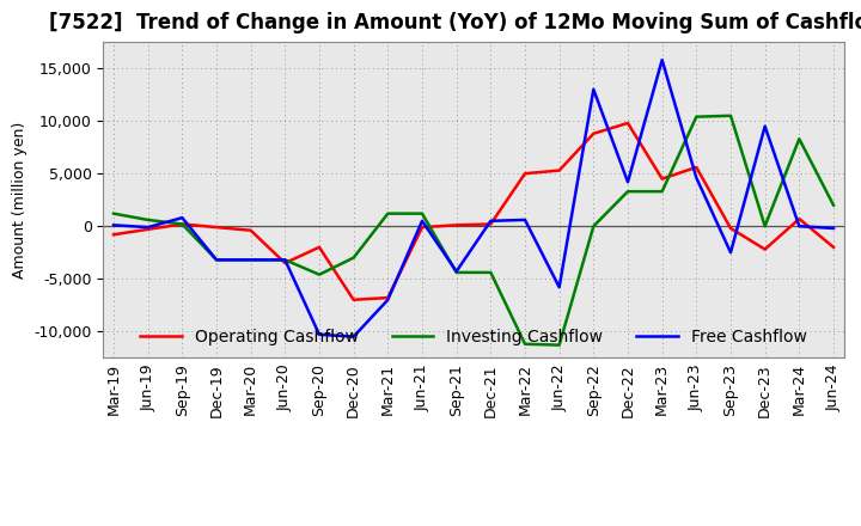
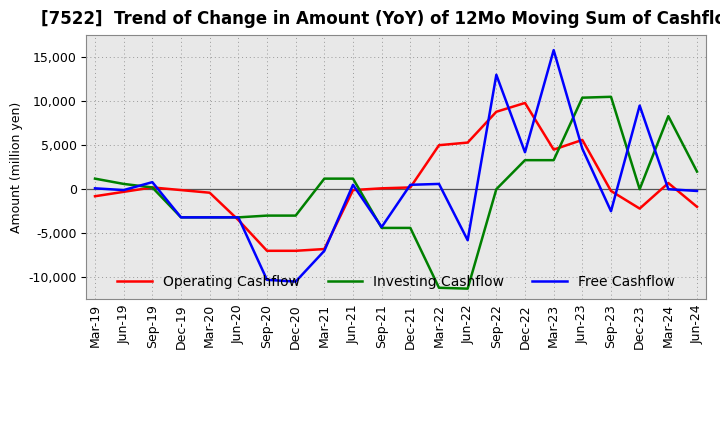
Operating Cashflow/Sep-20: -2,000 -> -7,000
Investing Cashflow/Sep-20: -4,600 -> -3,000
